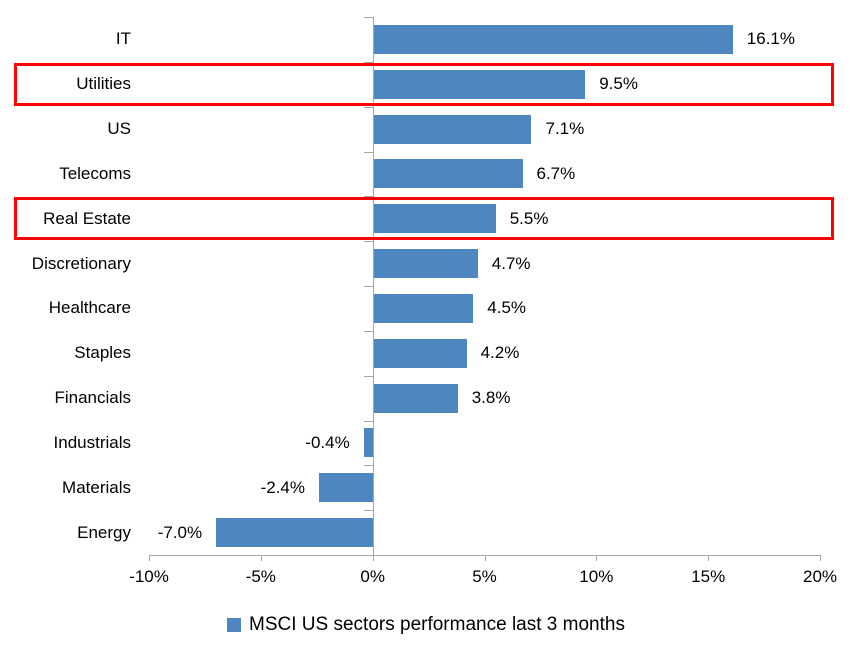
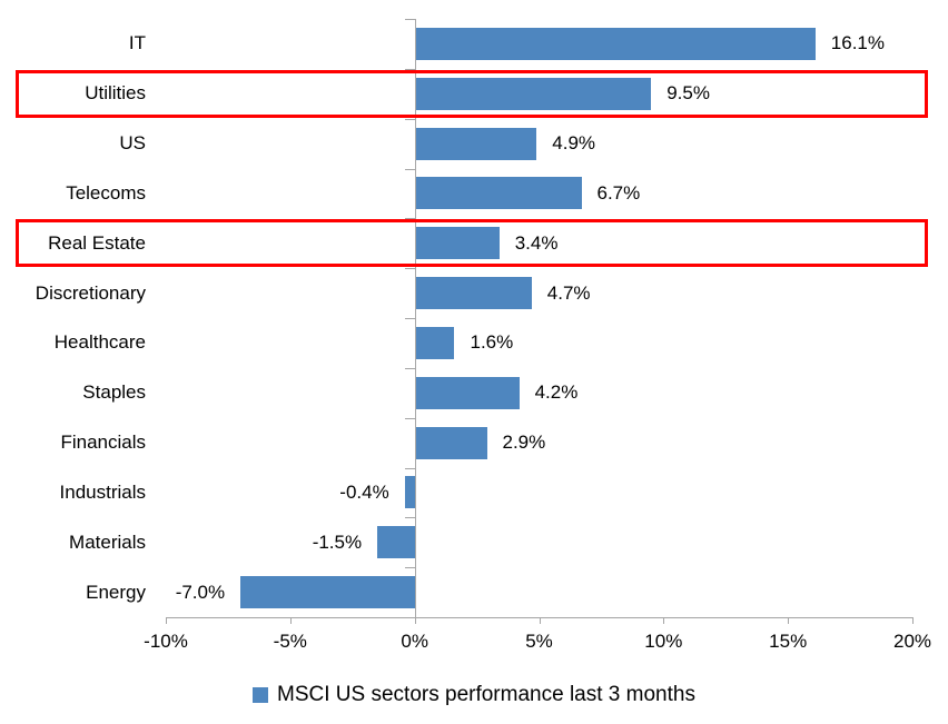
US: 7.1% -> 4.9%
Real Estate: 5.5% -> 3.4%
Healthcare: 4.5% -> 1.6%
Financials: 3.8% -> 2.9%
Materials: -2.4% -> -1.5%
